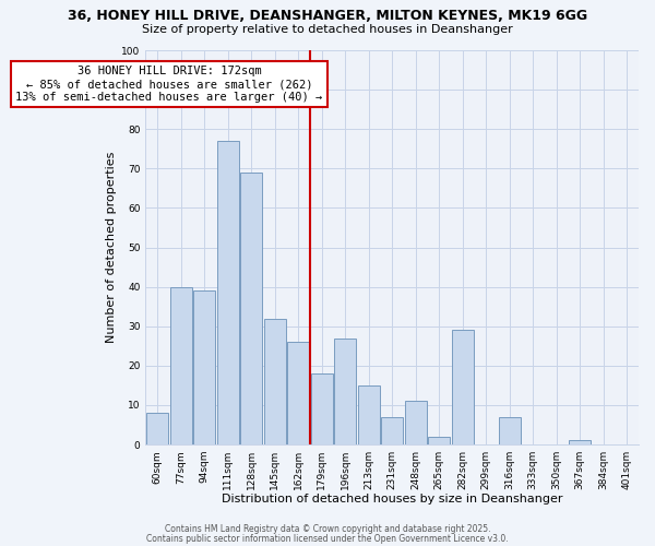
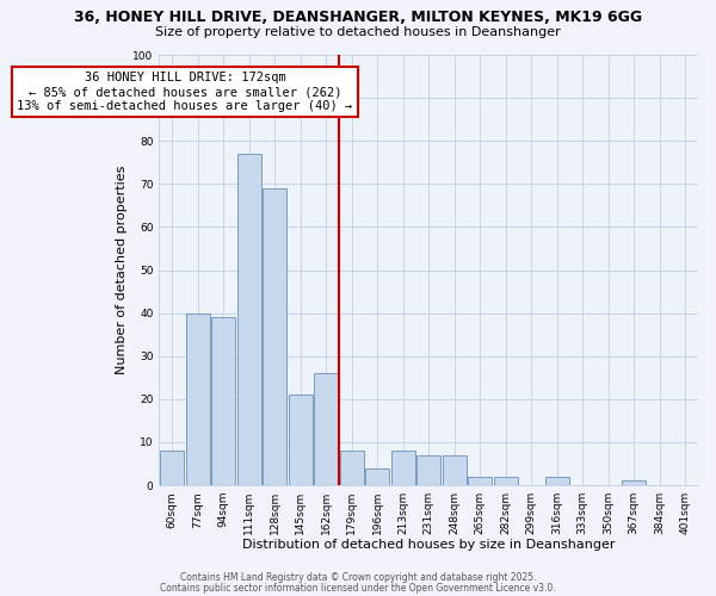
145sqm: 32 -> 21
179sqm: 18 -> 8
196sqm: 27 -> 4
213sqm: 15 -> 8
248sqm: 11 -> 7
282sqm: 29 -> 2
316sqm: 7 -> 2
